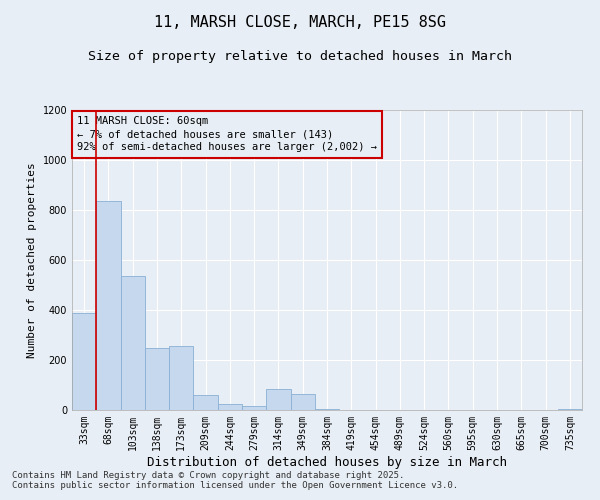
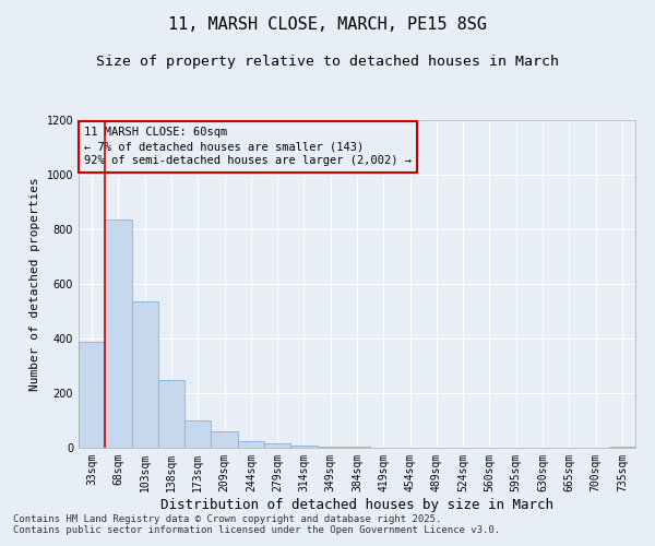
173sqm: 255 -> 100
314sqm: 85 -> 10
349sqm: 65 -> 5
